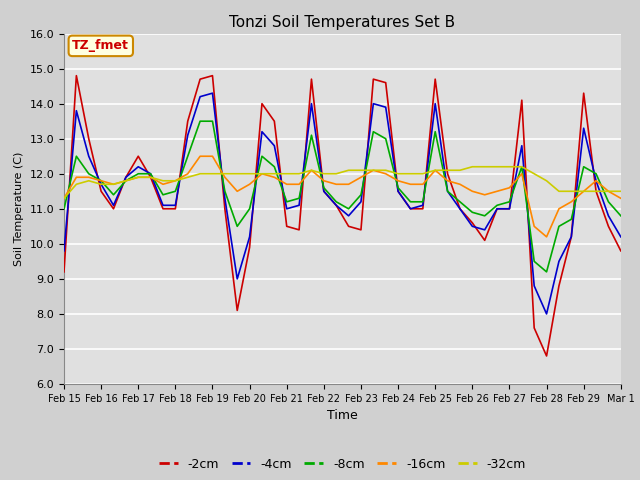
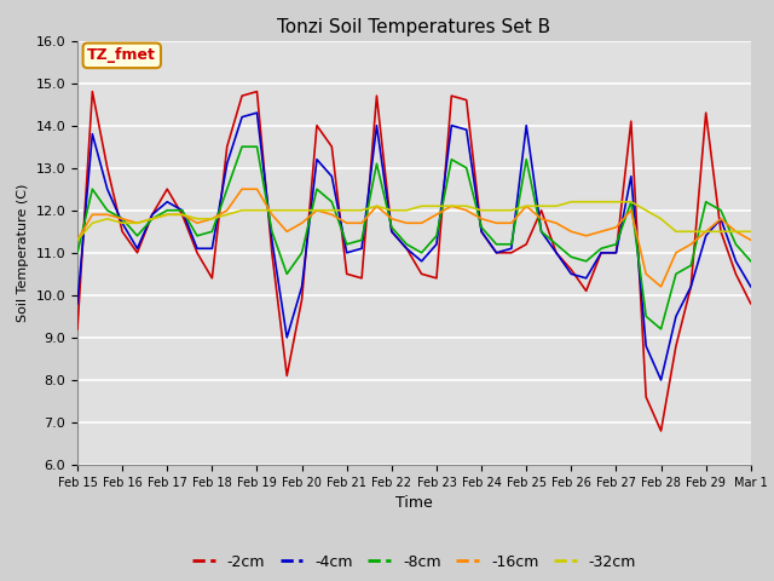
-2cm/Feb 18: 11.0 -> 10.4
-2cm/Feb 25: 14.7 -> 11.2
-4cm/Feb 29: 13.3 -> 11.4
